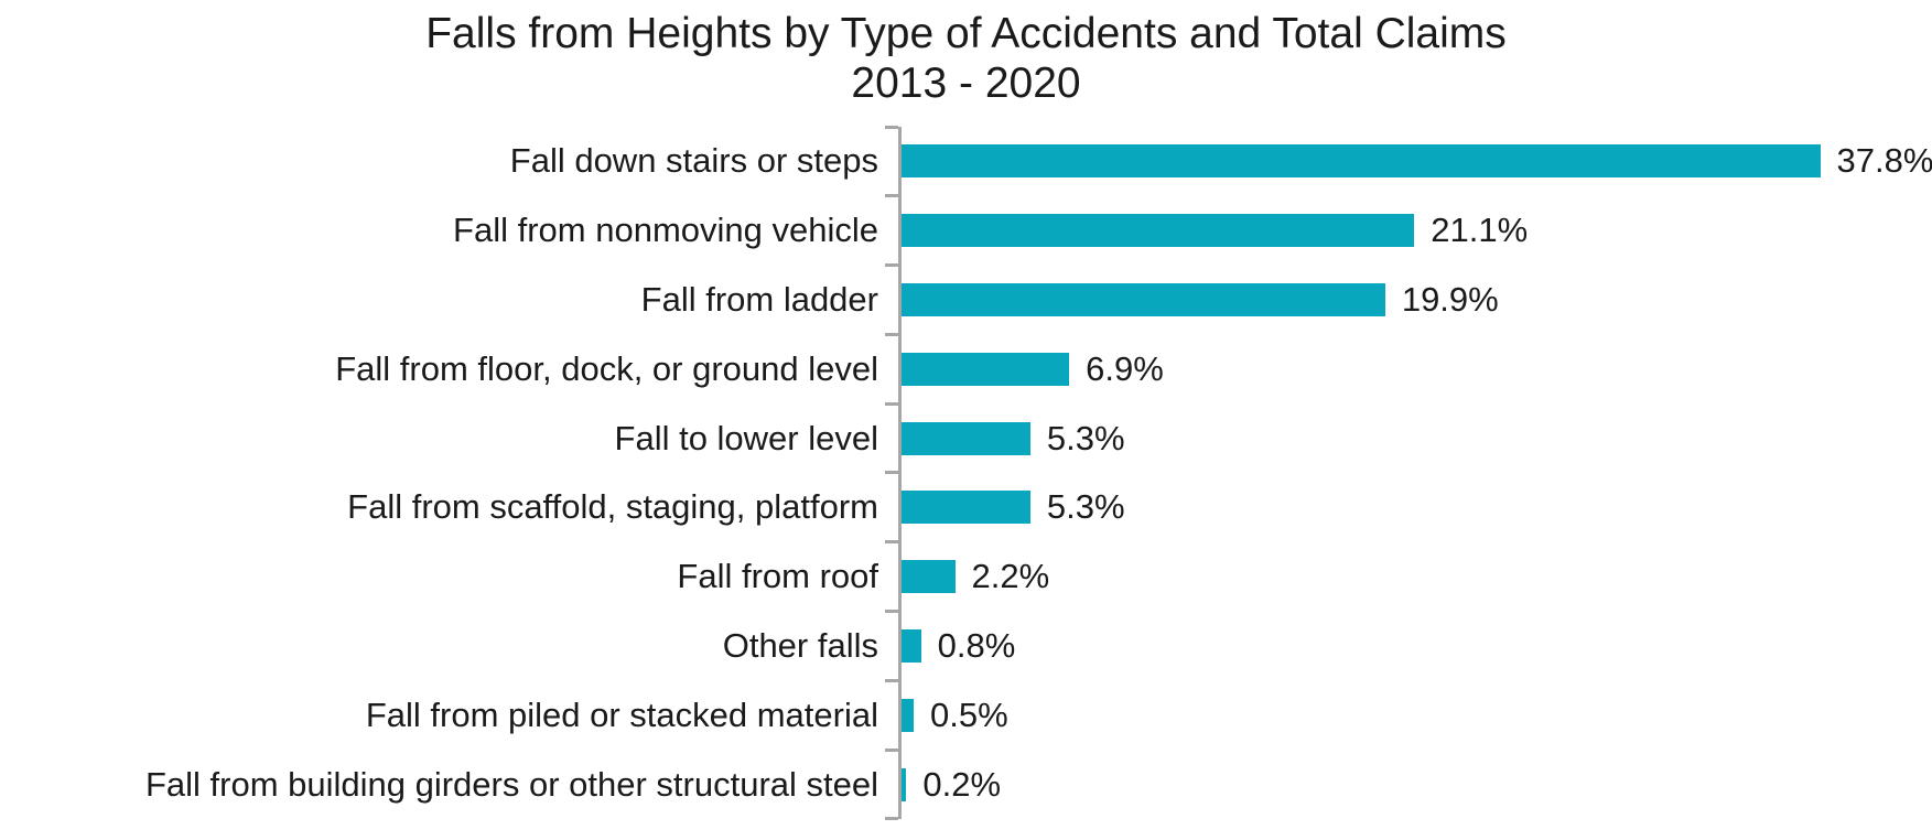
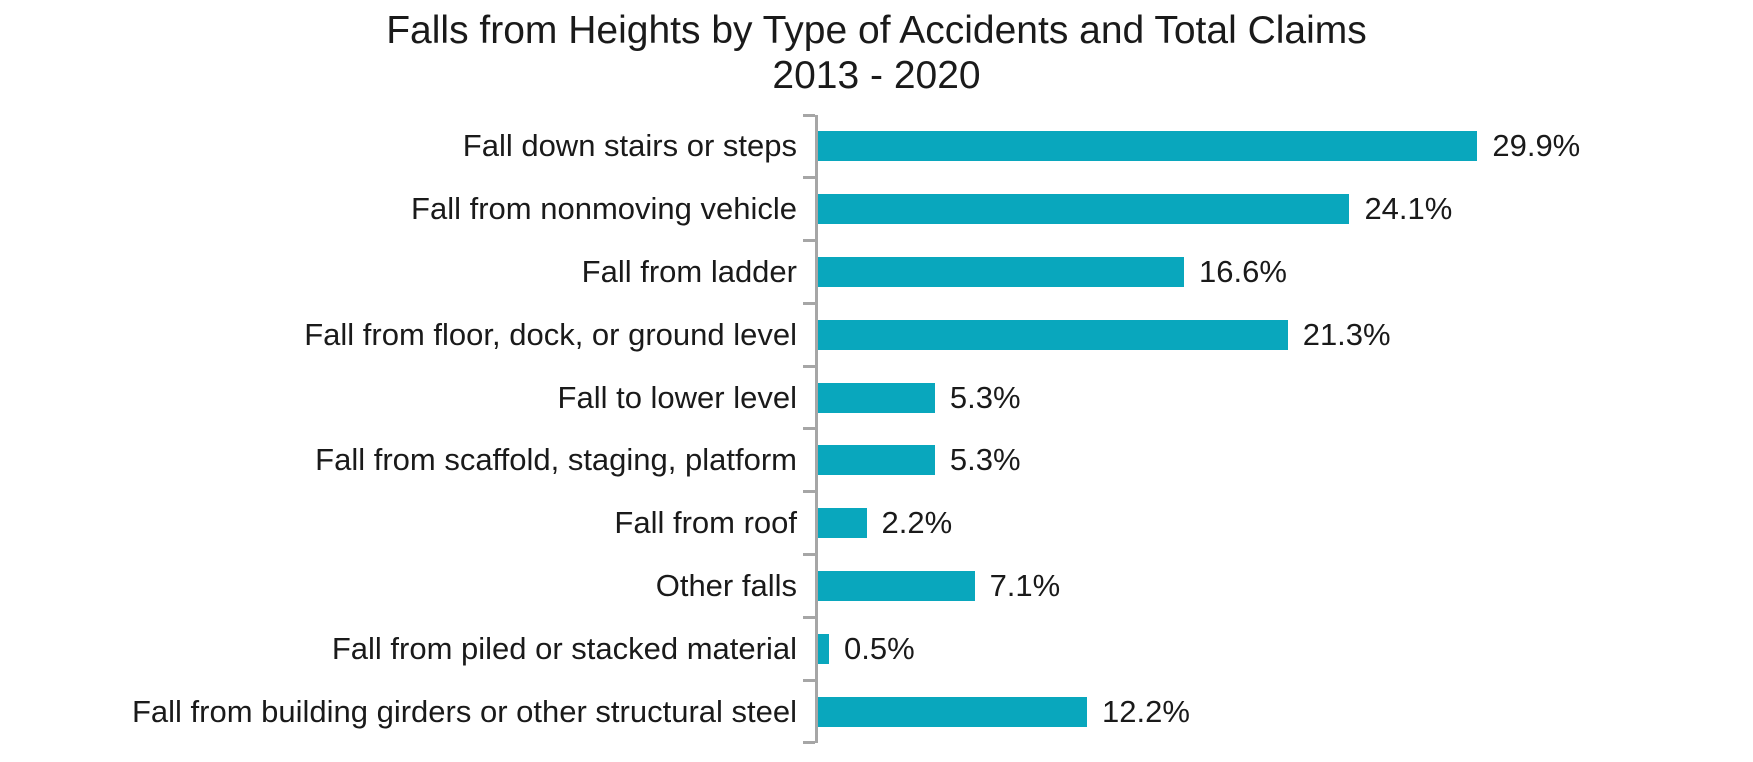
Fall down stairs or steps: 37.8% -> 29.9%
Fall from nonmoving vehicle: 21.1% -> 24.1%
Fall from ladder: 19.9% -> 16.6%
Fall from floor, dock, or ground level: 6.9% -> 21.3%
Other falls: 0.8% -> 7.1%
Fall from building girders or other structural steel: 0.2% -> 12.2%
